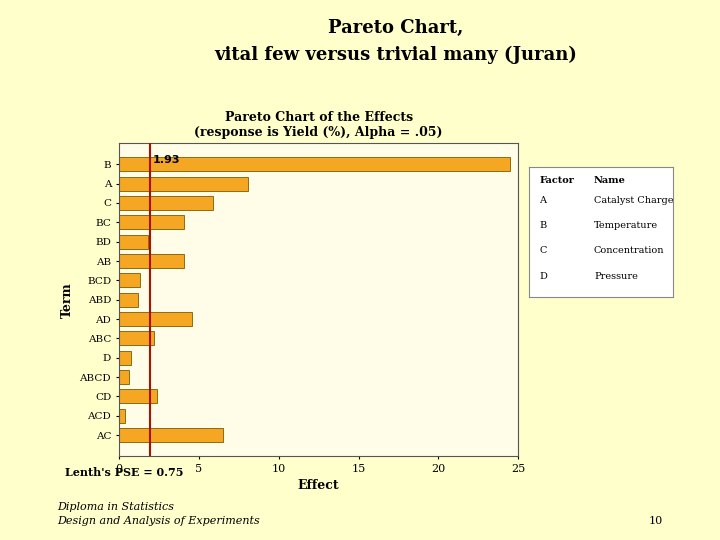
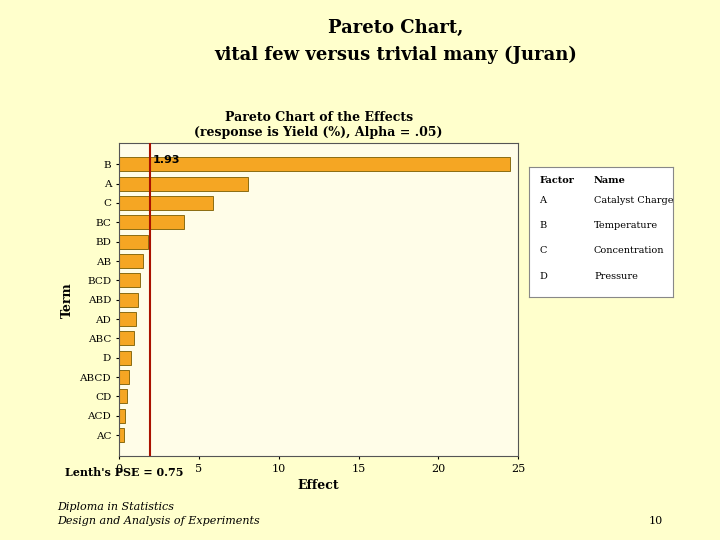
AB: 4.1 -> 1.5
AD: 4.6 -> 1.1
ABC: 2.2 -> 0.9
CD: 2.4 -> 0.5
AC: 6.5 -> 0.3
